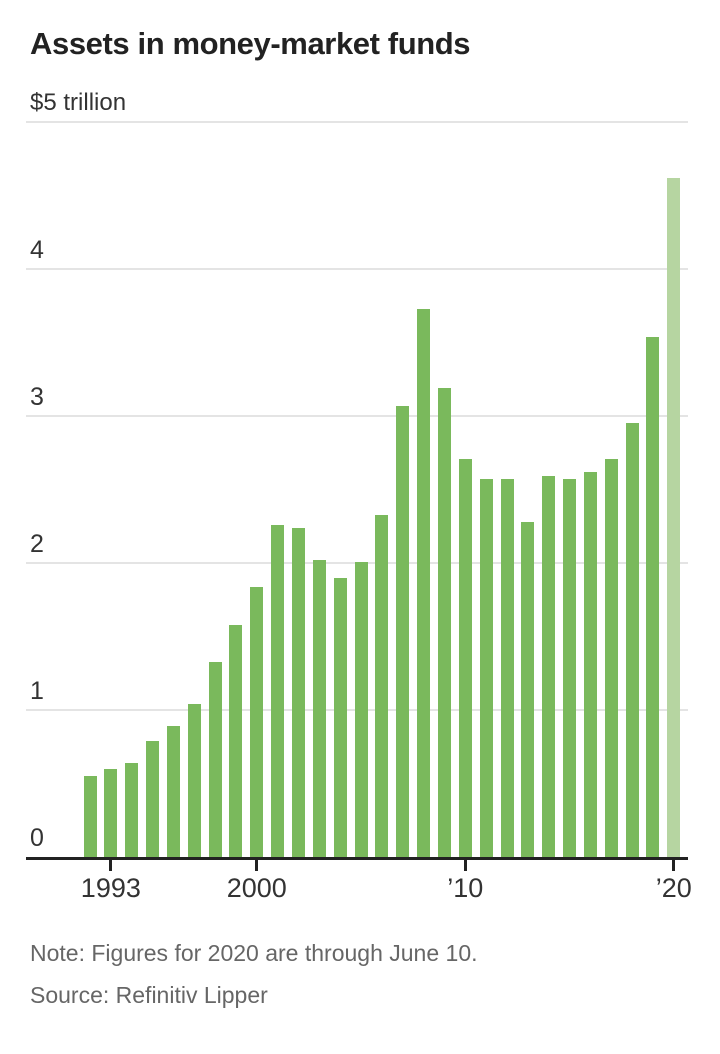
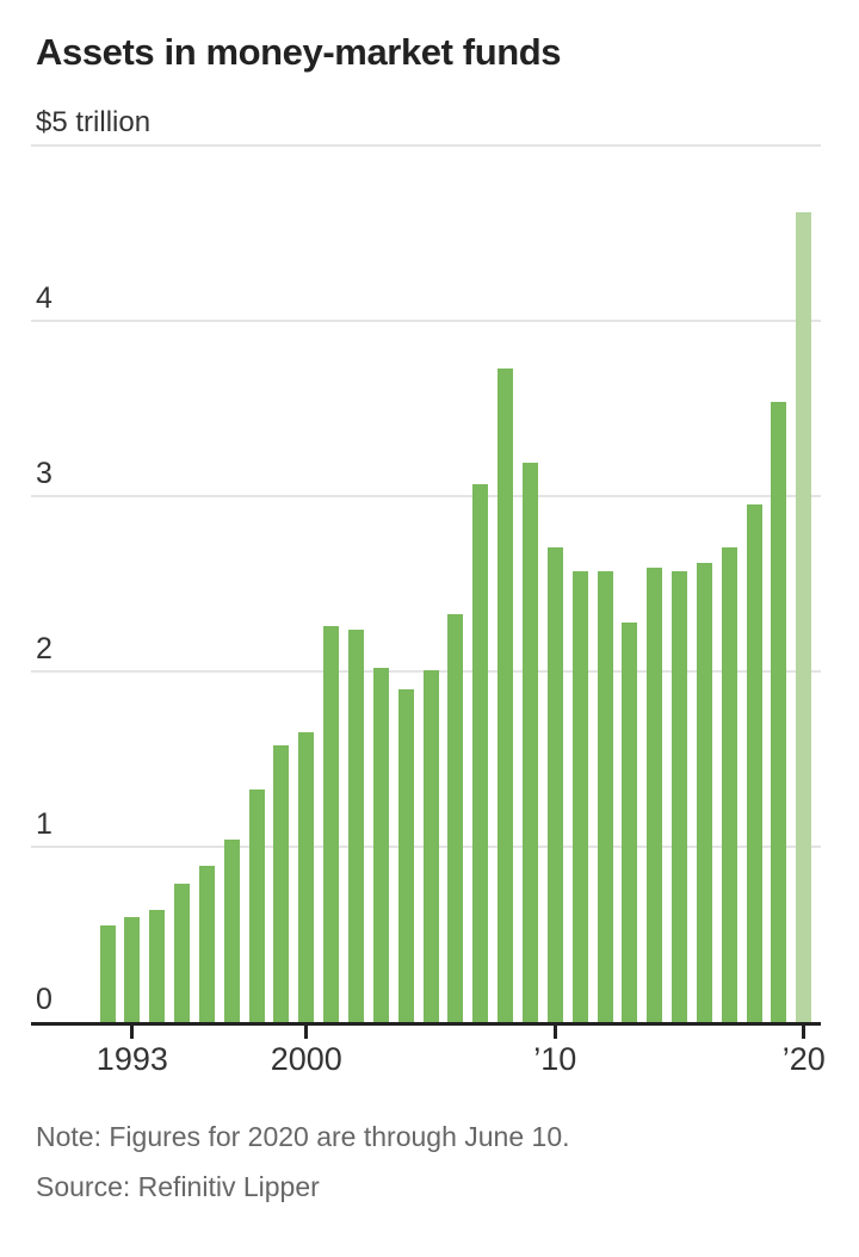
2000: 1.84 -> 1.65
